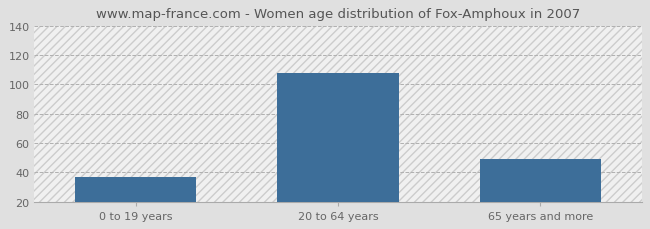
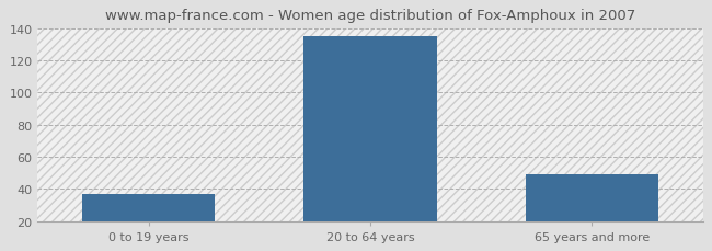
20 to 64 years: 108 -> 135
